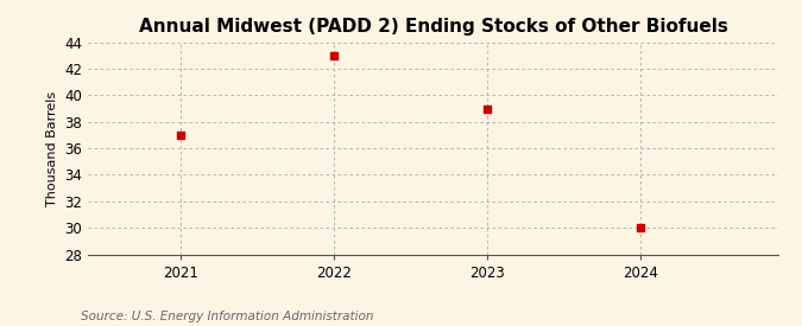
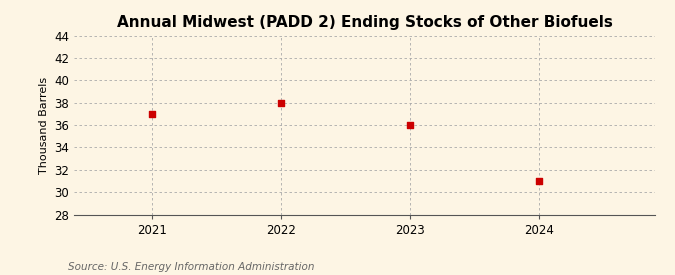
2022: 43 -> 38
2023: 39 -> 36
2024: 30 -> 31
